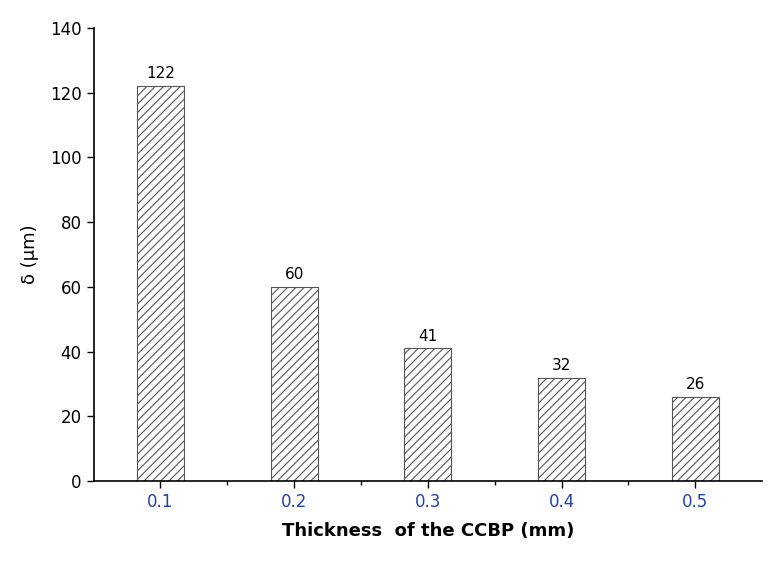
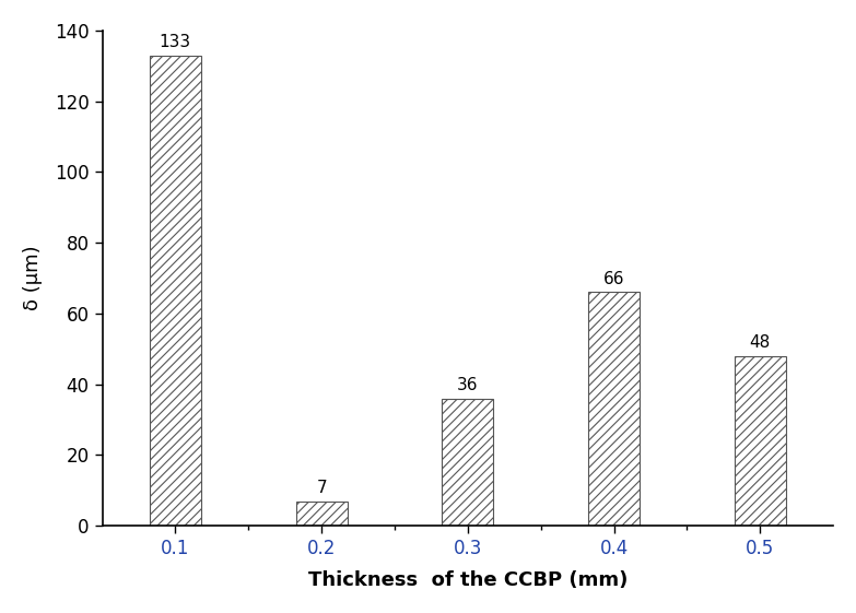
0.1: 122 -> 133
0.2: 60 -> 7
0.3: 41 -> 36
0.4: 32 -> 66
0.5: 26 -> 48
